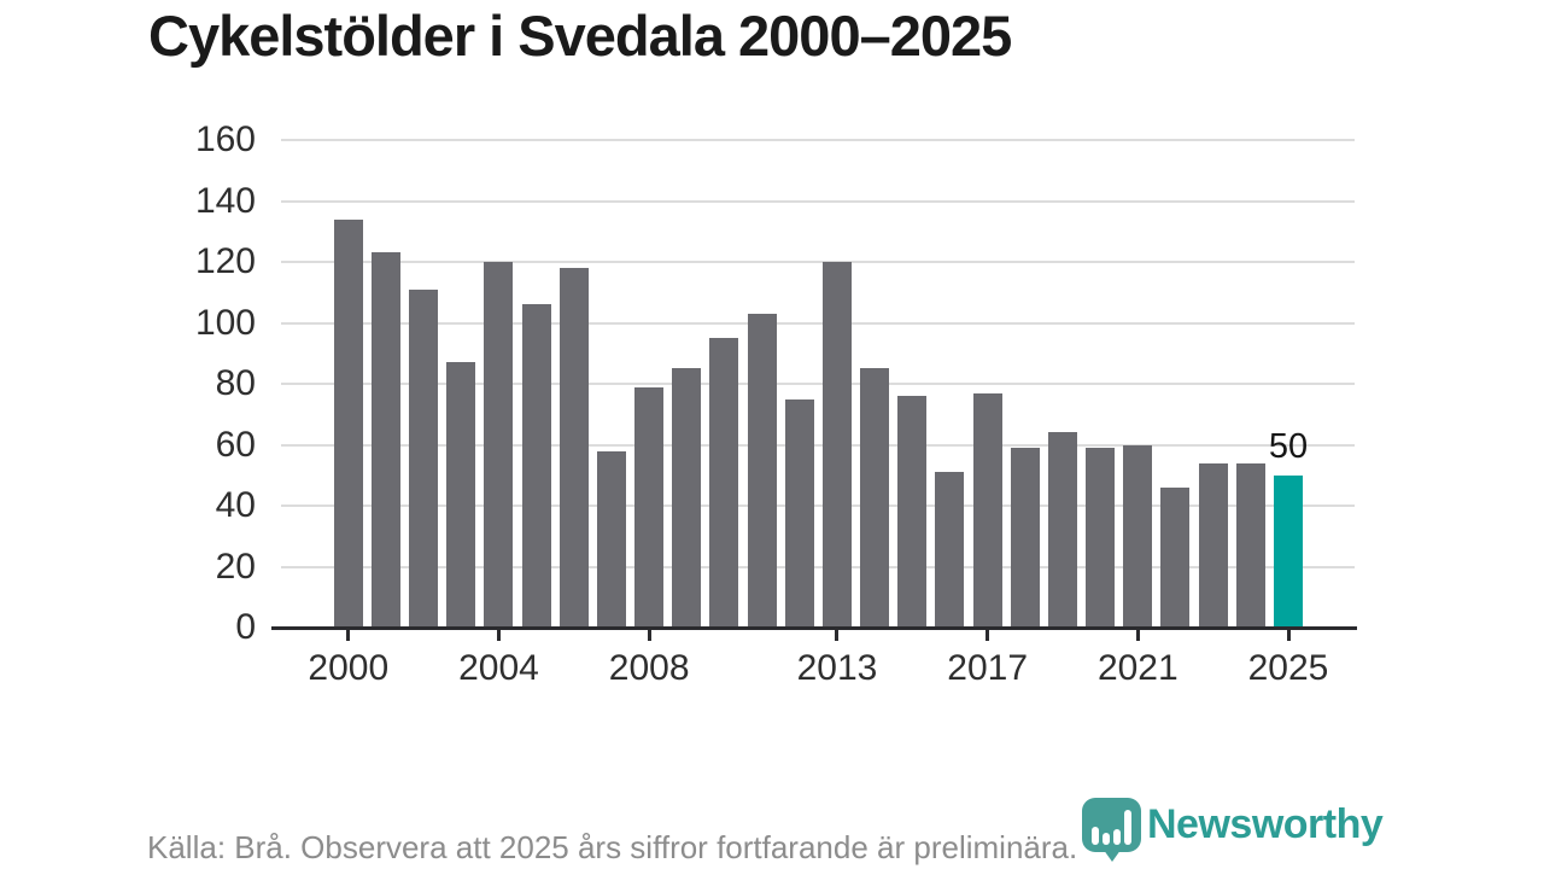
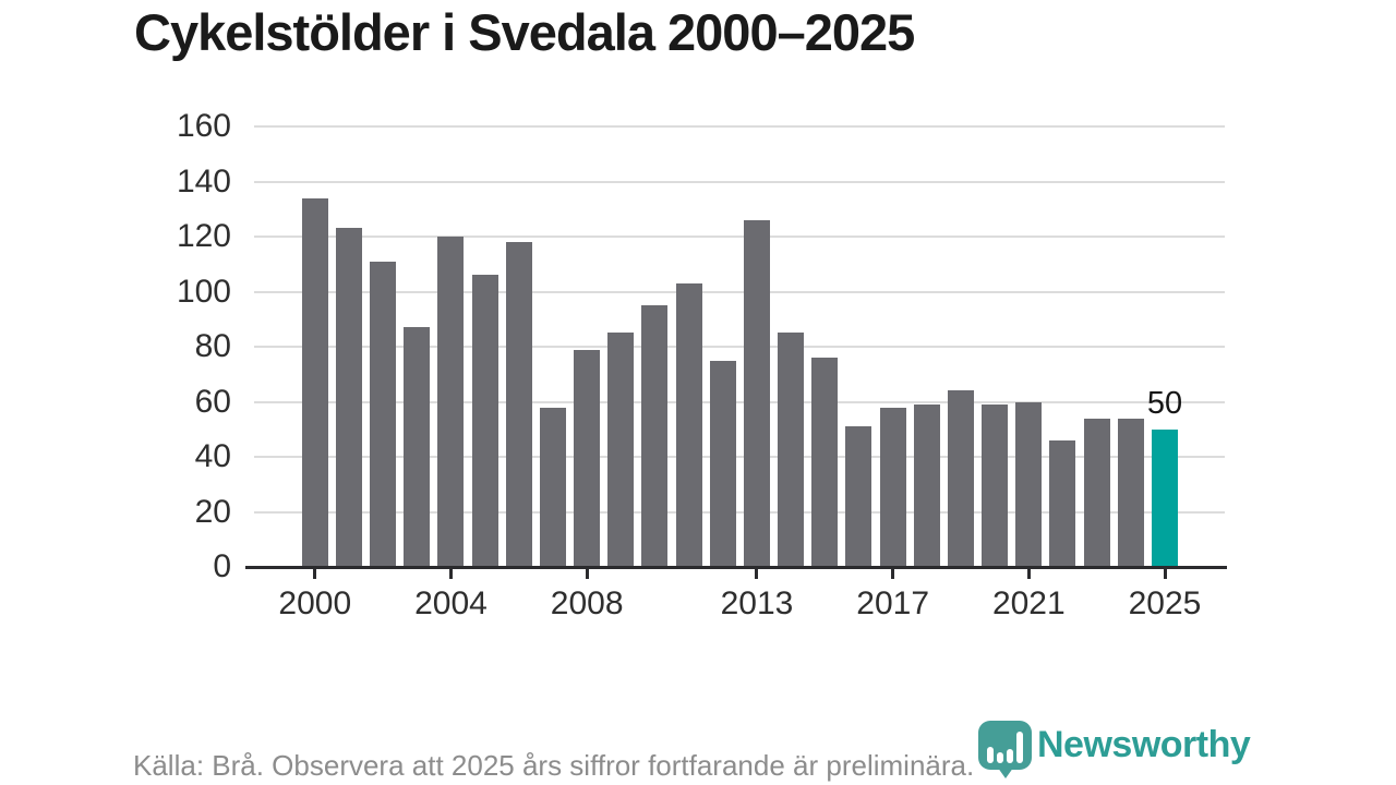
2013: 120 -> 126
2017: 77 -> 58
